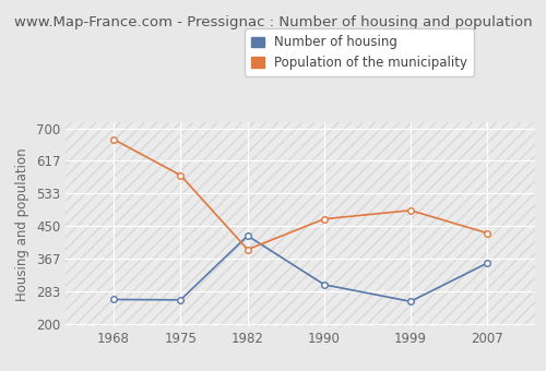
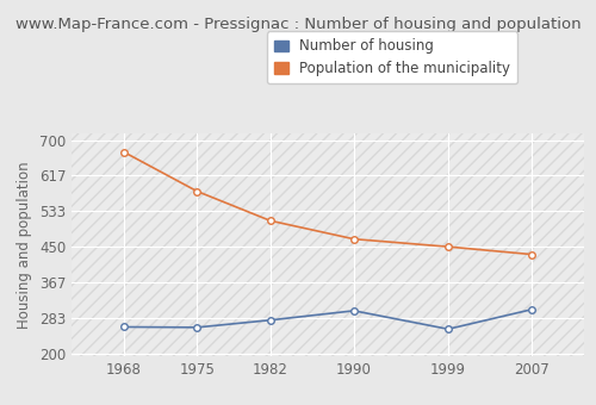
Number of housing/1982: 425 -> 278
Population of the municipality/1982: 390 -> 511
Population of the municipality/1999: 490 -> 450
Number of housing/2007: 355 -> 303
